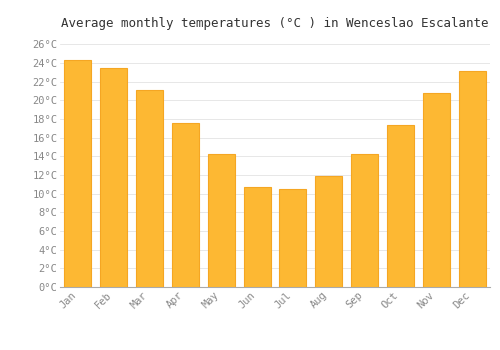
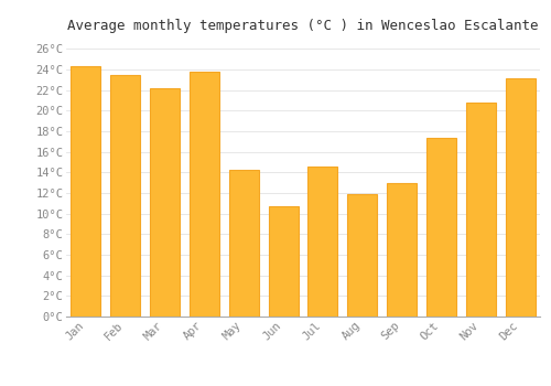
Mar: 21.1°C -> 22.2°C
Apr: 17.6°C -> 23.8°C
Jul: 10.5°C -> 14.6°C
Sep: 14.3°C -> 13.0°C
